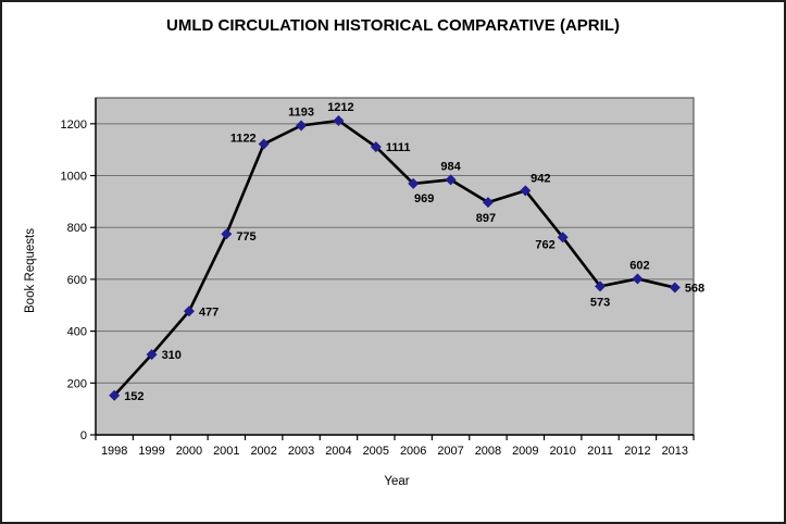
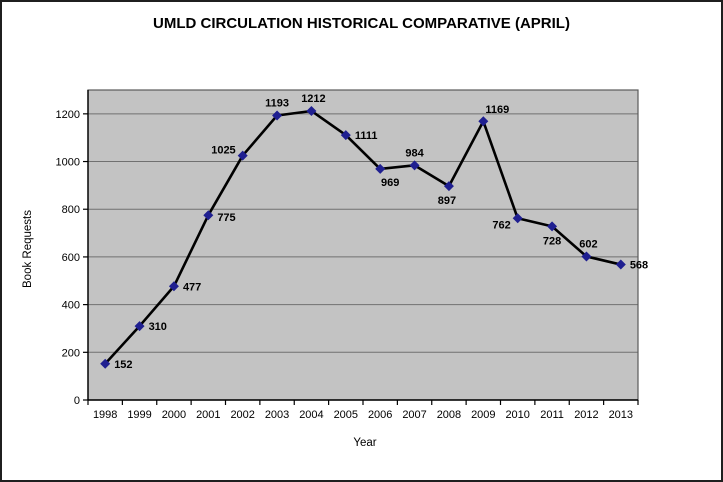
2002: 1122 -> 1025
2009: 942 -> 1169
2011: 573 -> 728
